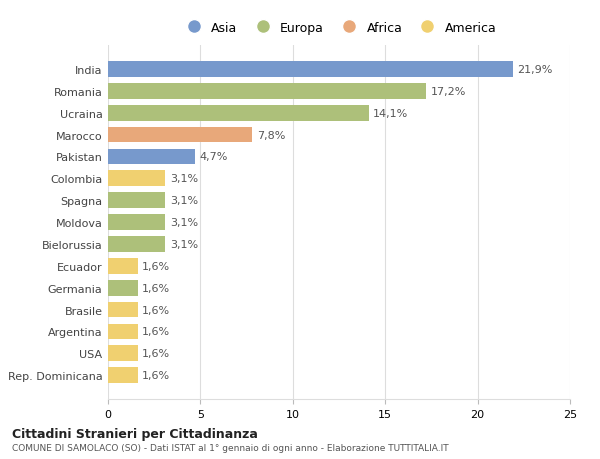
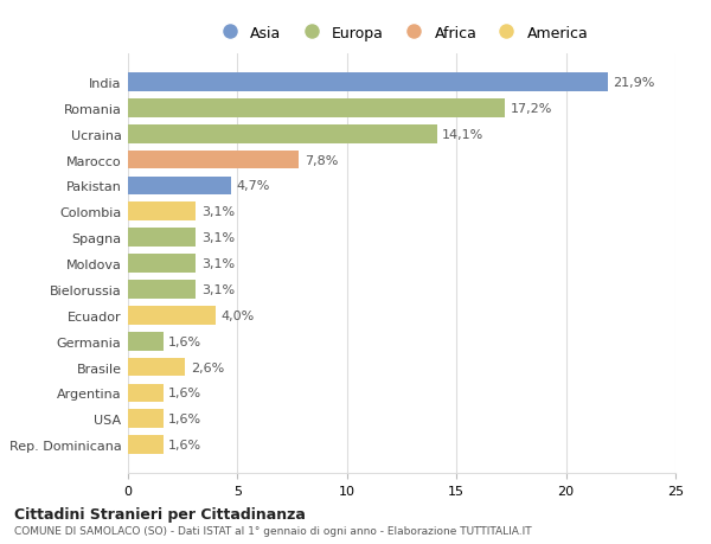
Ecuador: 1,6% -> 4,0%
Brasile: 1,6% -> 2,6%
